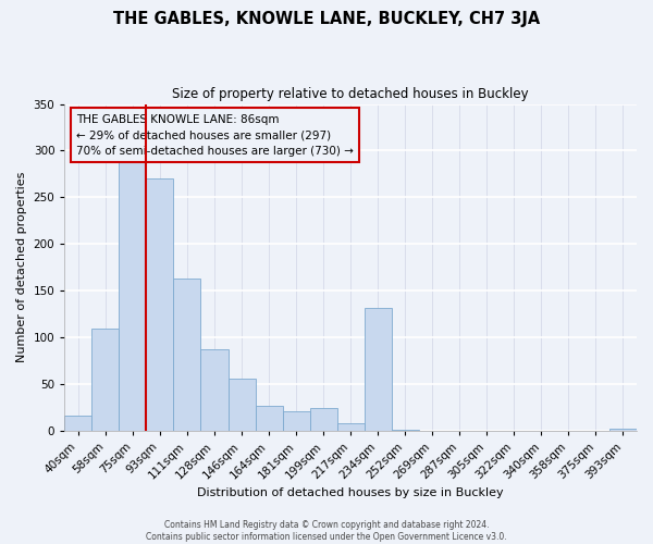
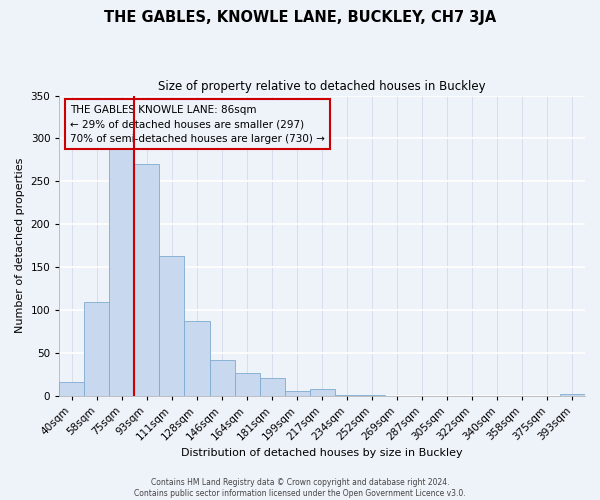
146sqm: 56 -> 42
199sqm: 24 -> 6
234sqm: 132 -> 1
